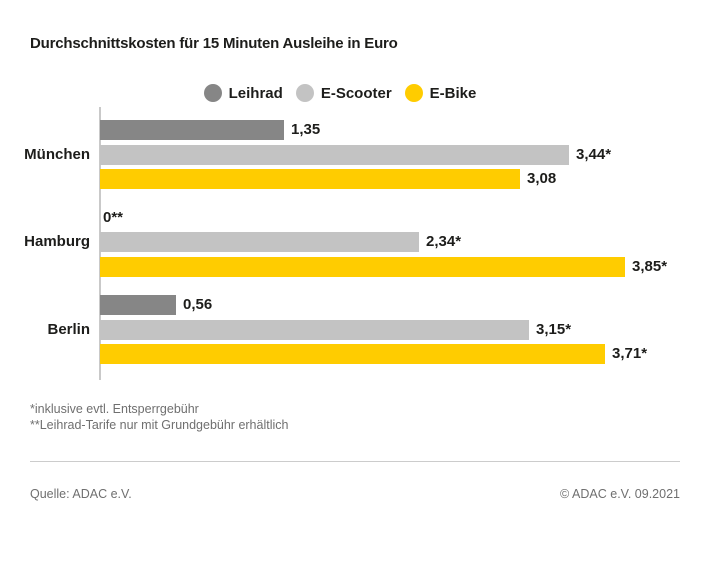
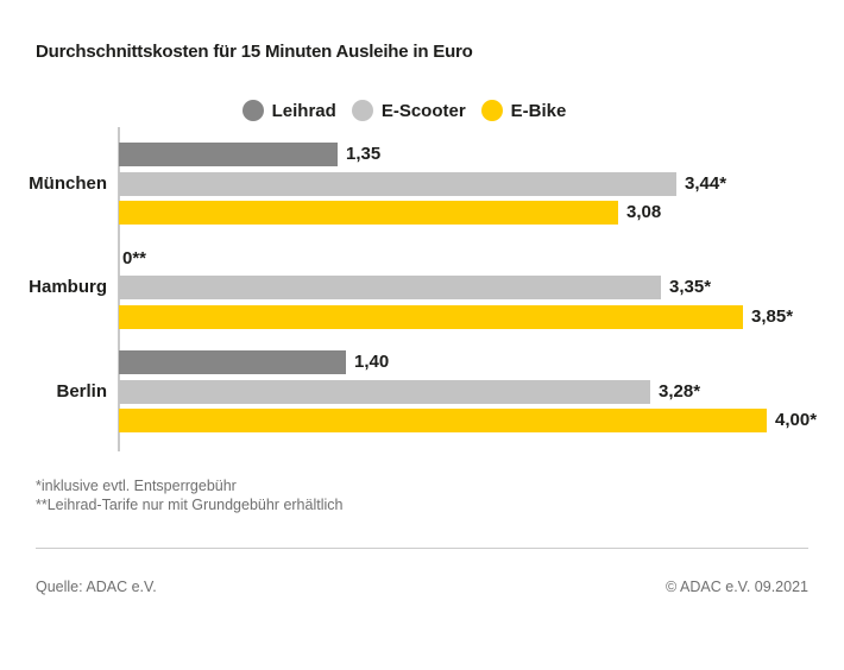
E-Scooter/Hamburg: 2,34 -> 3,35
Leihrad/Berlin: 0,56 -> 1,40
E-Scooter/Berlin: 3,15 -> 3,28
E-Bike/Berlin: 3,71 -> 4,00
